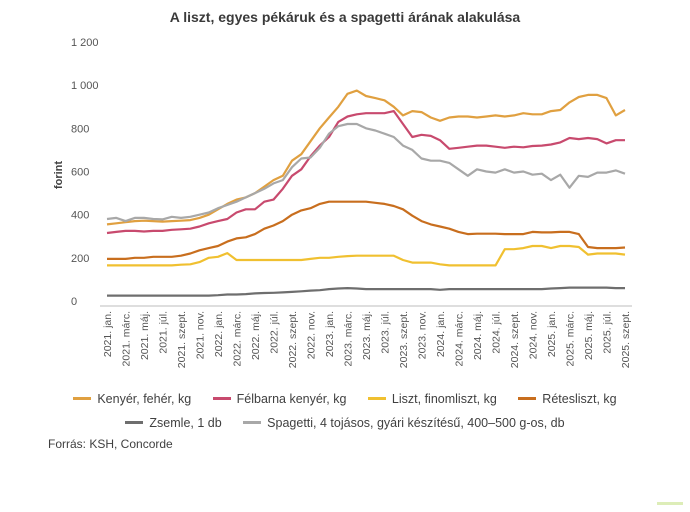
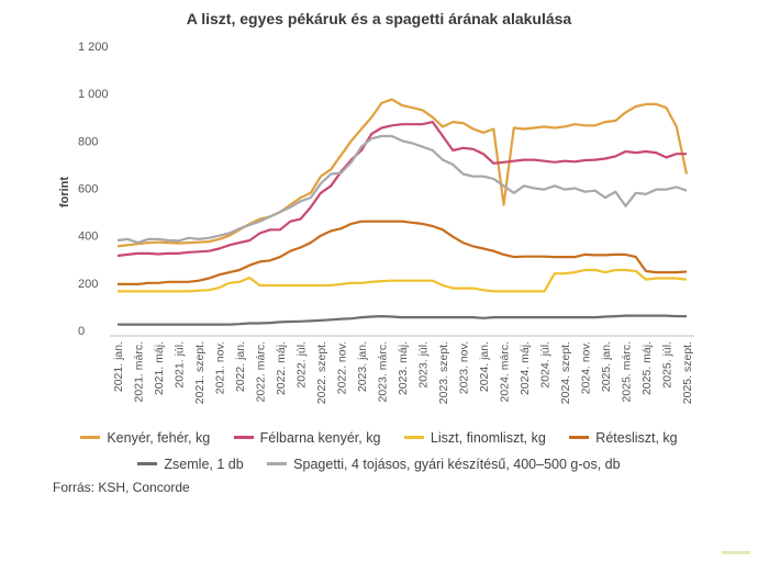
Kenyér, fehér, kg/2024. márc.: 860 -> 530
Kenyér, fehér, kg/2025. szept.: 880 -> 660
